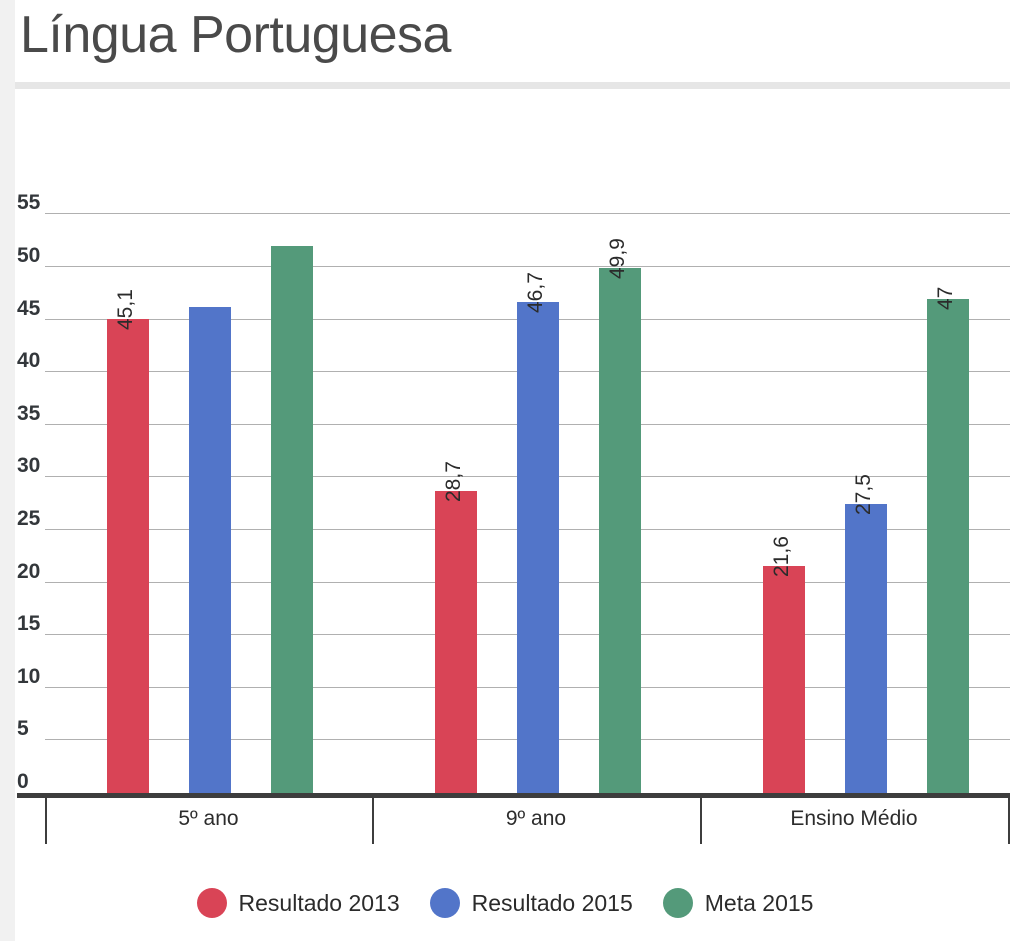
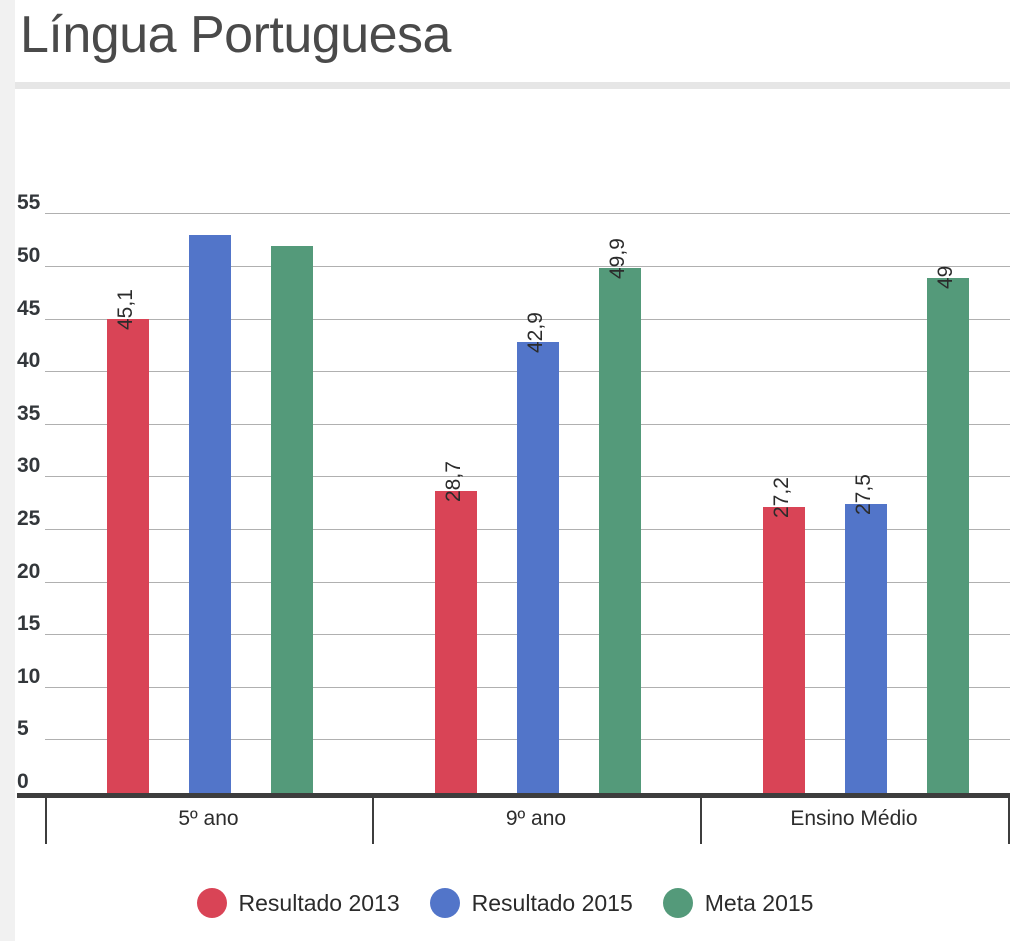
Resultado 2015/5º ano: 46.2 -> 53.0
Resultado 2015/9º ano: 46,7 -> 42,9
Resultado 2013/Ensino Médio: 21,6 -> 27,2
Meta 2015/Ensino Médio: 47 -> 49
